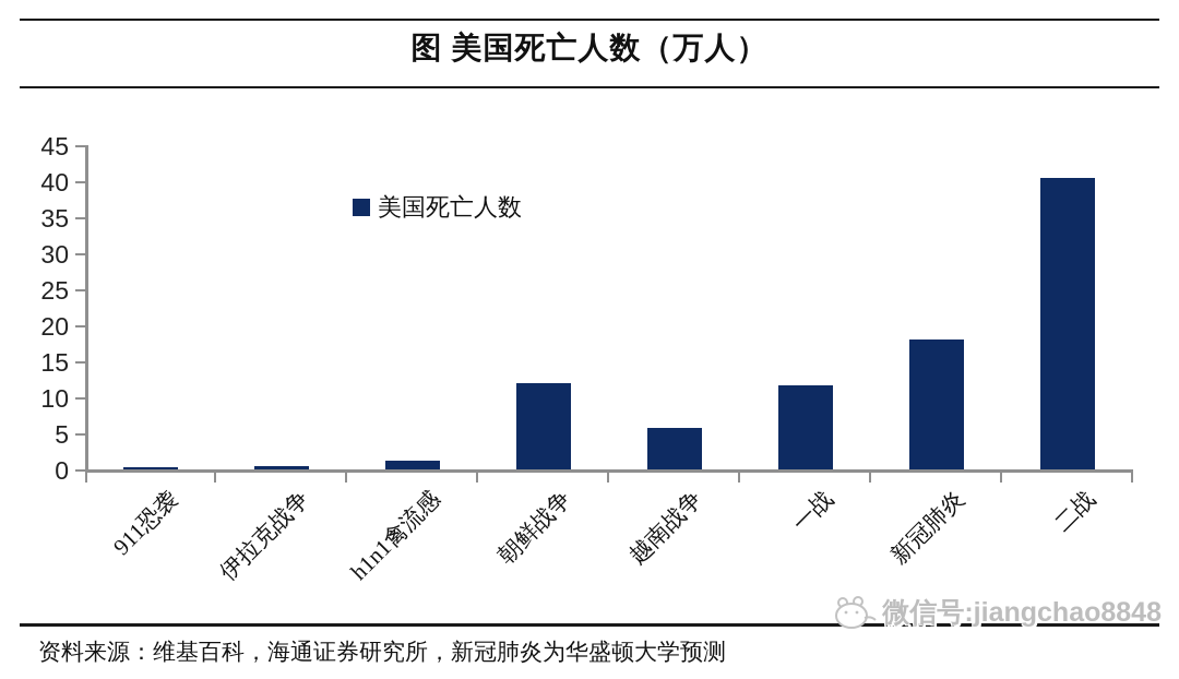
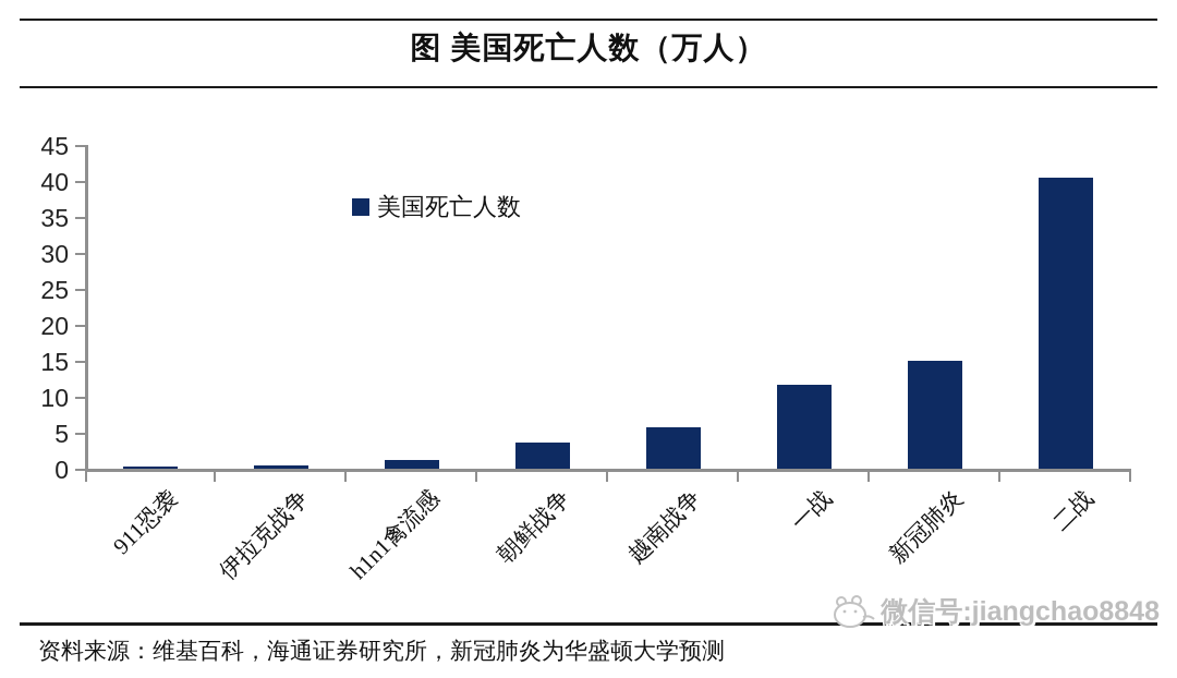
朝鲜战争: 12 -> 4
新冠肺炎: 18 -> 15
